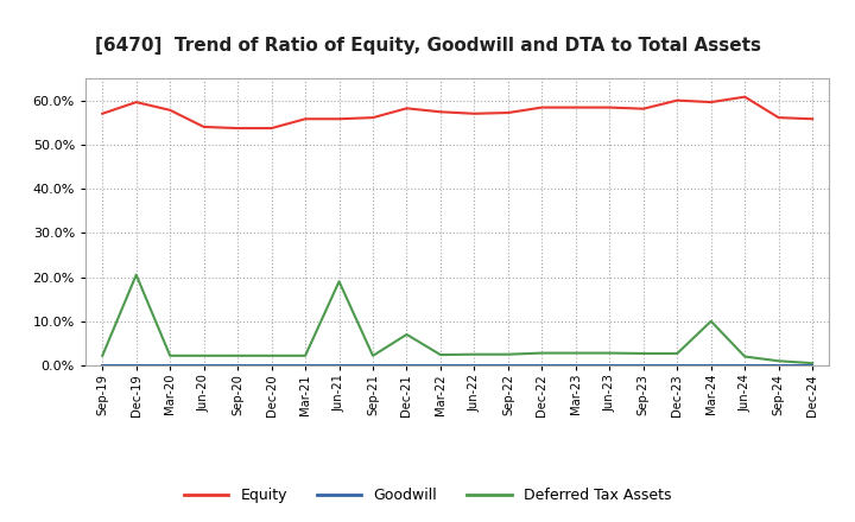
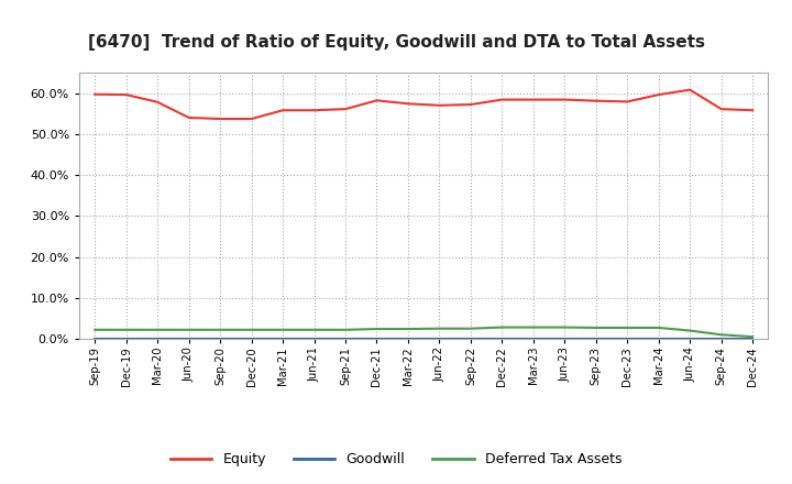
Equity/Sep-19: 57.0% -> 59.7%
Deferred Tax Assets/Dec-19: 20.5% -> 2.2%
Deferred Tax Assets/Jun-21: 19.0% -> 2.2%
Deferred Tax Assets/Dec-21: 7.0% -> 2.4%
Equity/Dec-23: 60.0% -> 57.9%
Deferred Tax Assets/Mar-24: 10.0% -> 2.7%
